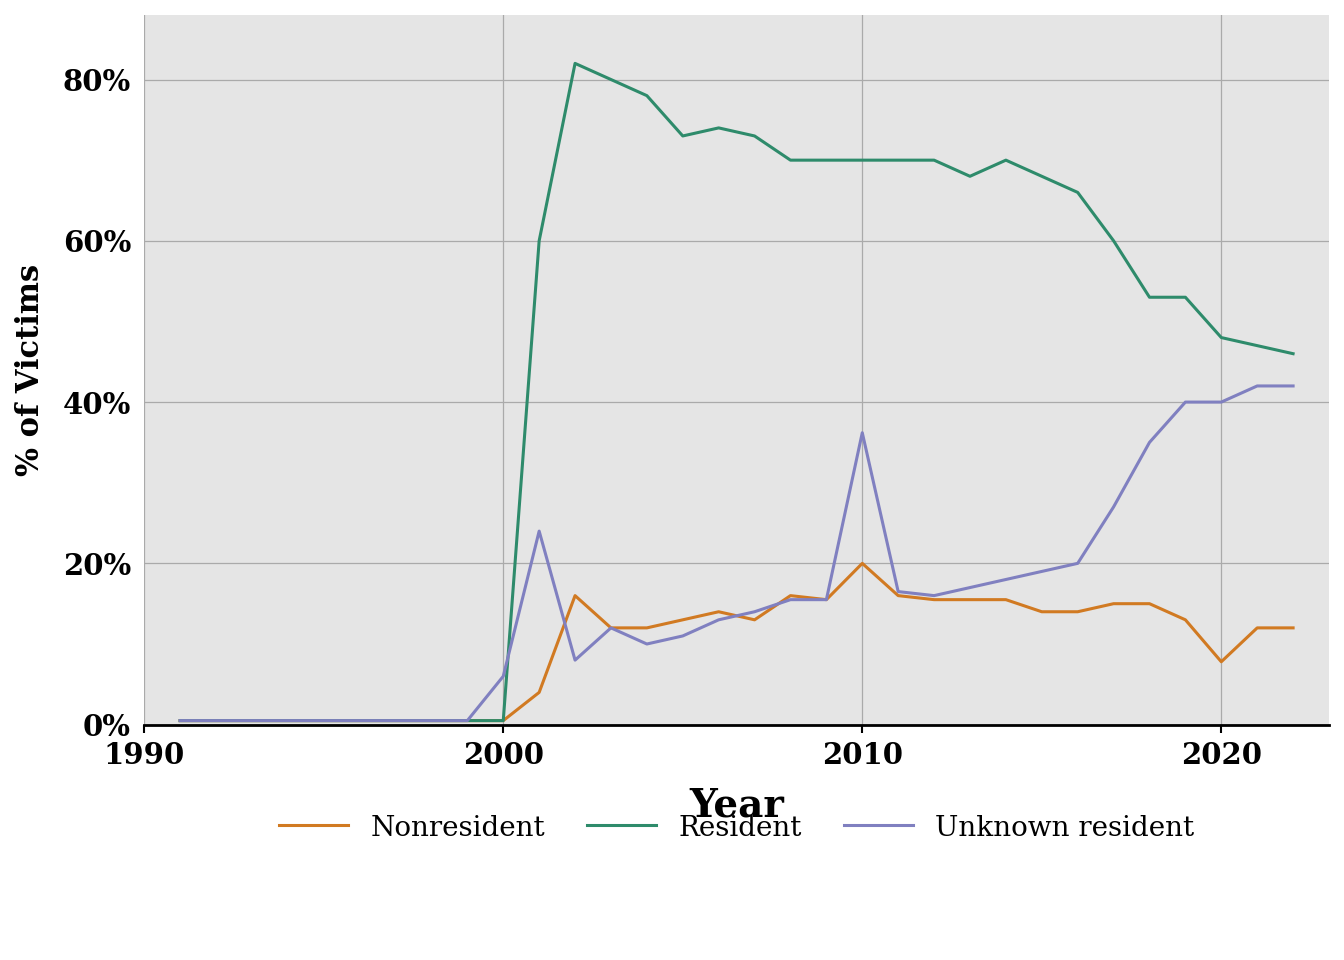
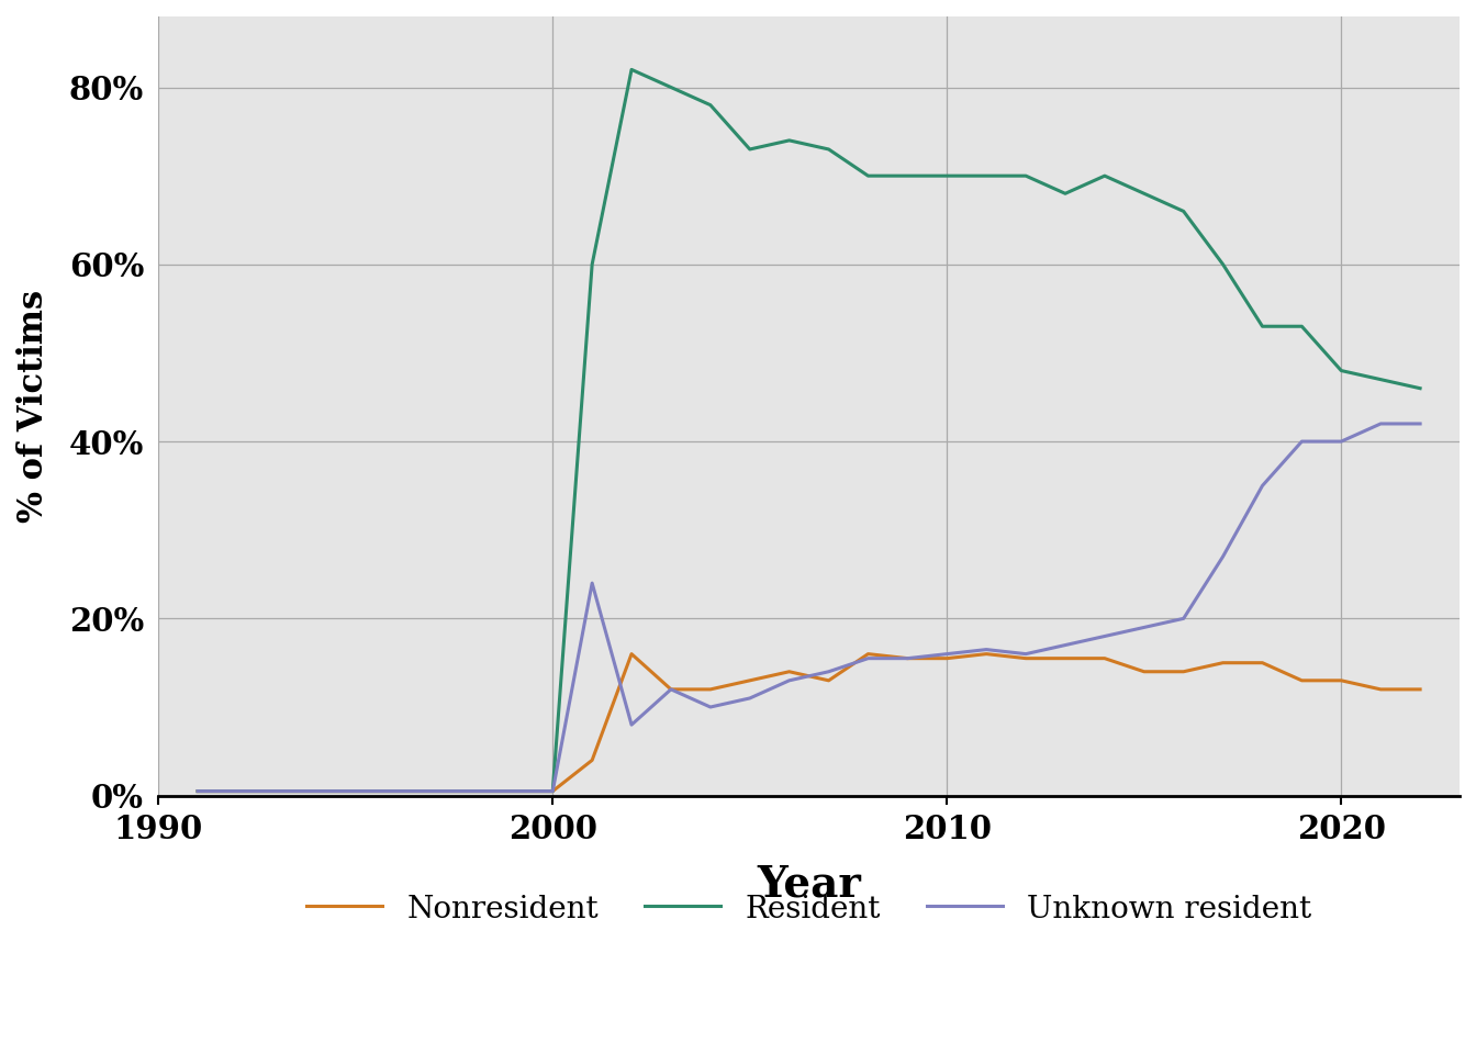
Unknown resident/2000: 6.0% -> 0.5%
Nonresident/2010: 20.0% -> 15.5%
Unknown resident/2010: 36.2% -> 16.0%
Nonresident/2020: 7.8% -> 13.0%
